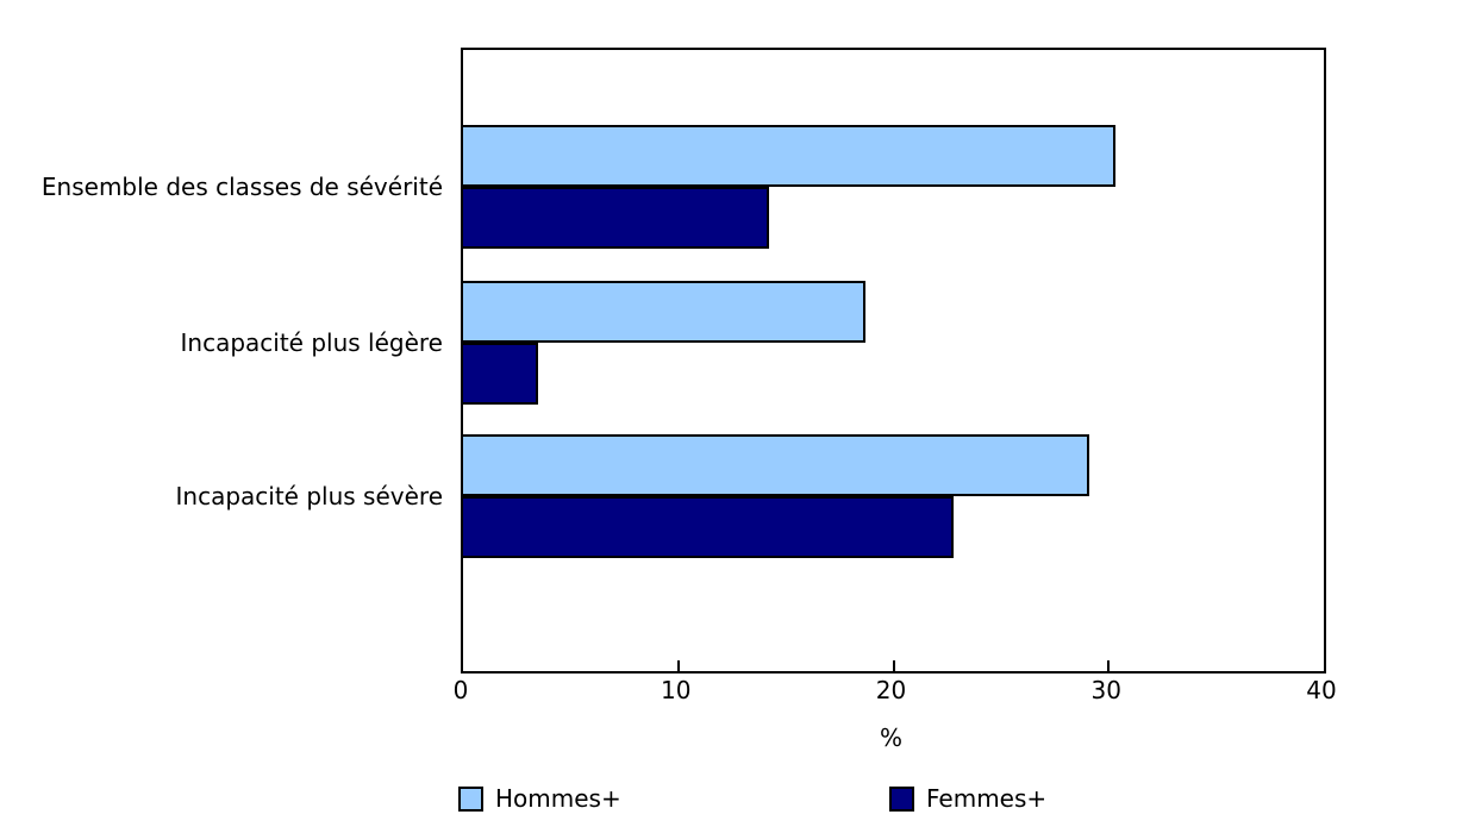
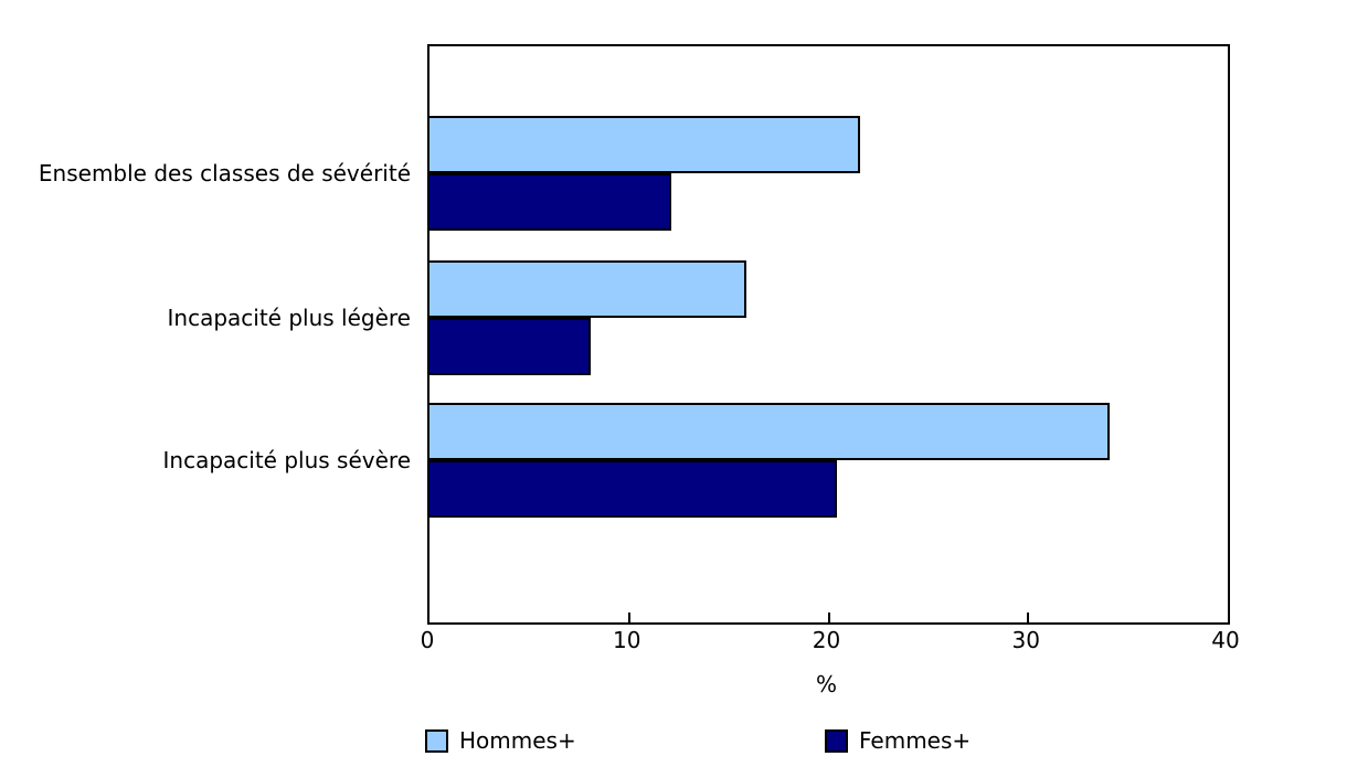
Hommes+/Ensemble des classes de sévérité: 30.3 -> 21.6
Femmes+/Ensemble des classes de sévérité: 14.2 -> 12.1
Hommes+/Incapacité plus légère: 18.7 -> 15.9
Femmes+/Incapacité plus légère: 3.5 -> 8.1
Hommes+/Incapacité plus sévère: 29.1 -> 34.1
Femmes+/Incapacité plus sévère: 22.8 -> 20.4
